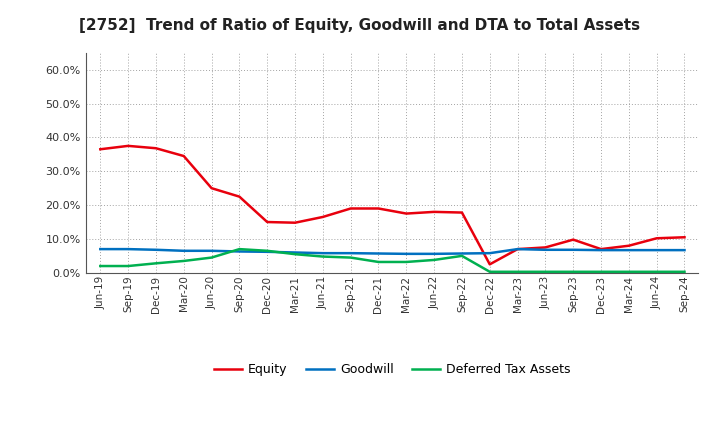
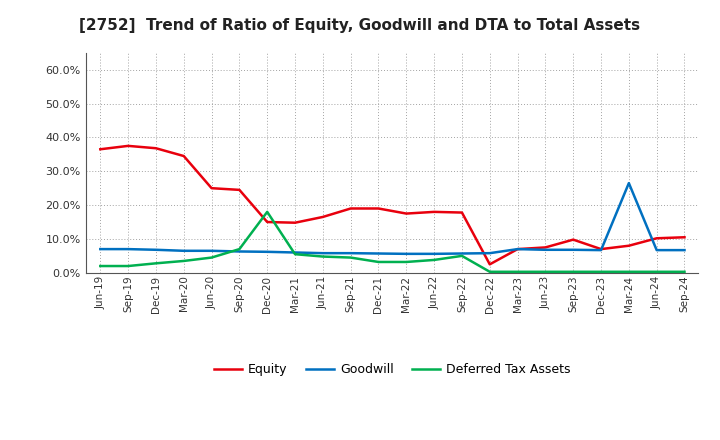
Equity/Sep-20: 22.5% -> 24.5%
Deferred Tax Assets/Dec-20: 6.5% -> 18.0%
Goodwill/Mar-24: 6.7% -> 26.5%
